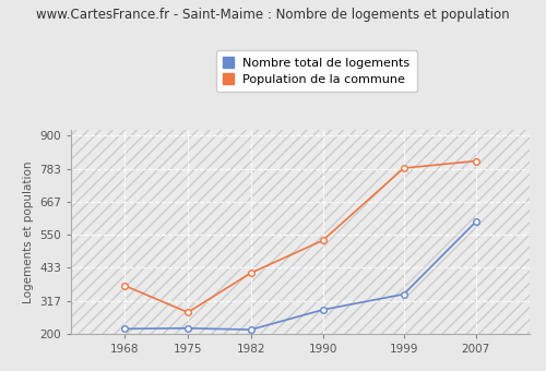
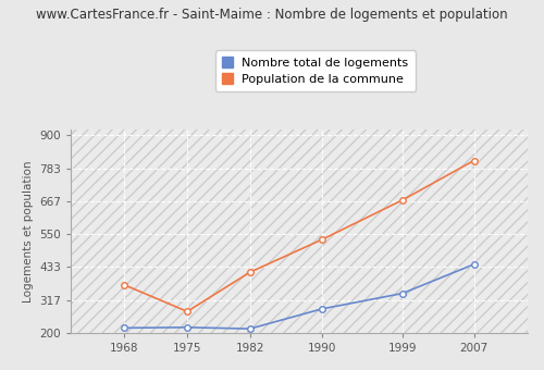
Population de la commune/1999: 785 -> 670
Nombre total de logements/2007: 595 -> 443
